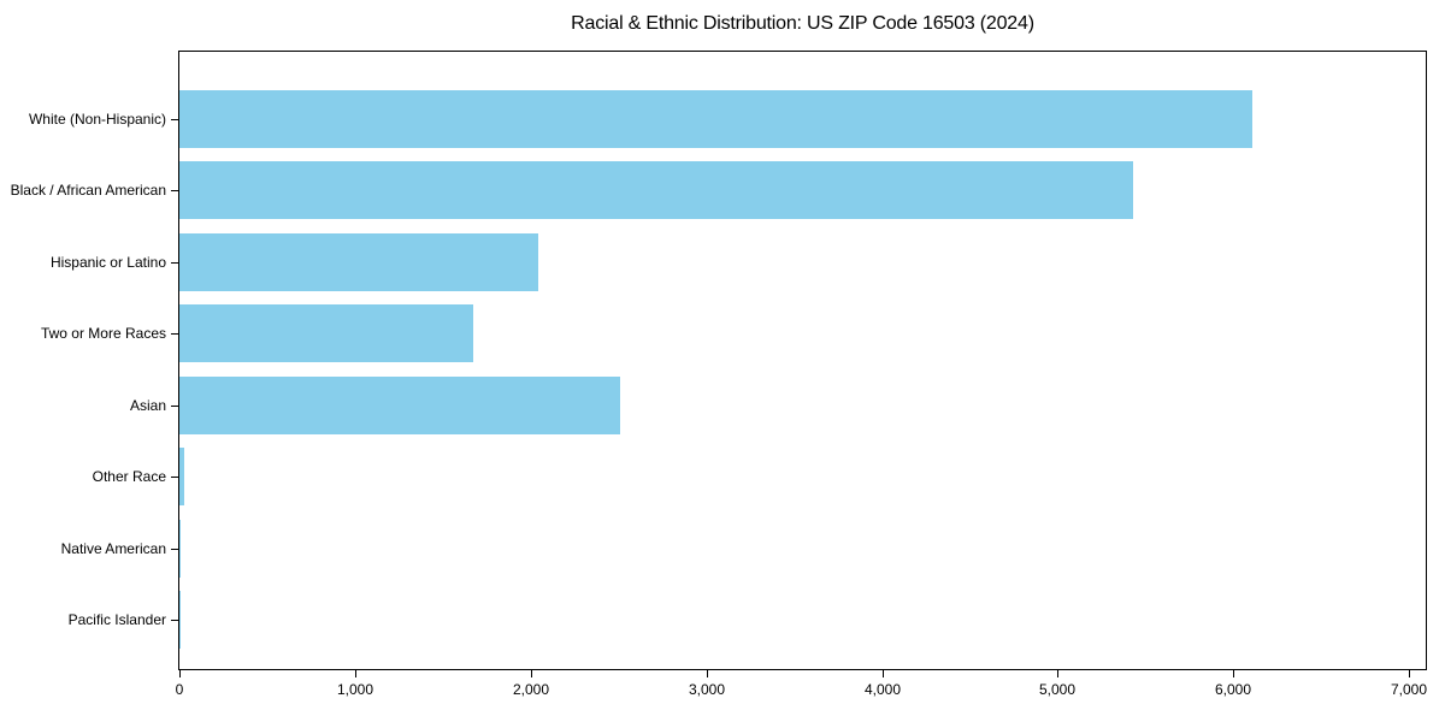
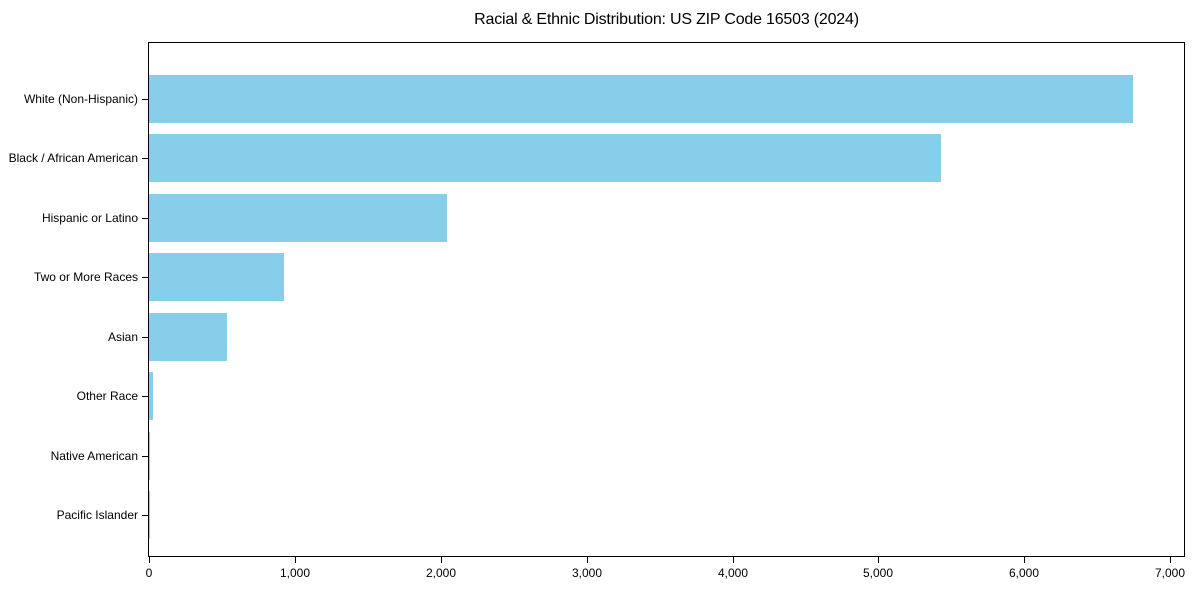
White (Non-Hispanic): 6110 -> 6740
Two or More Races: 1670 -> 920
Asian: 2510 -> 540
